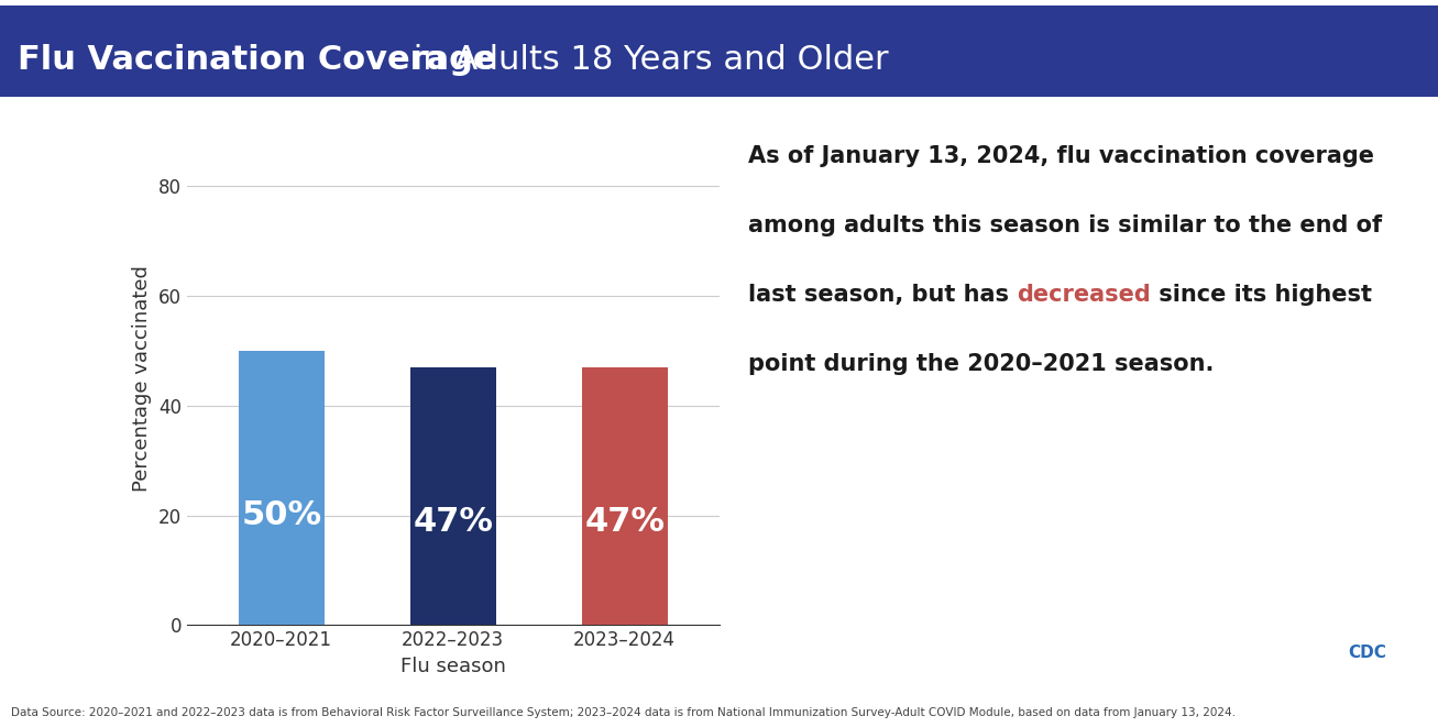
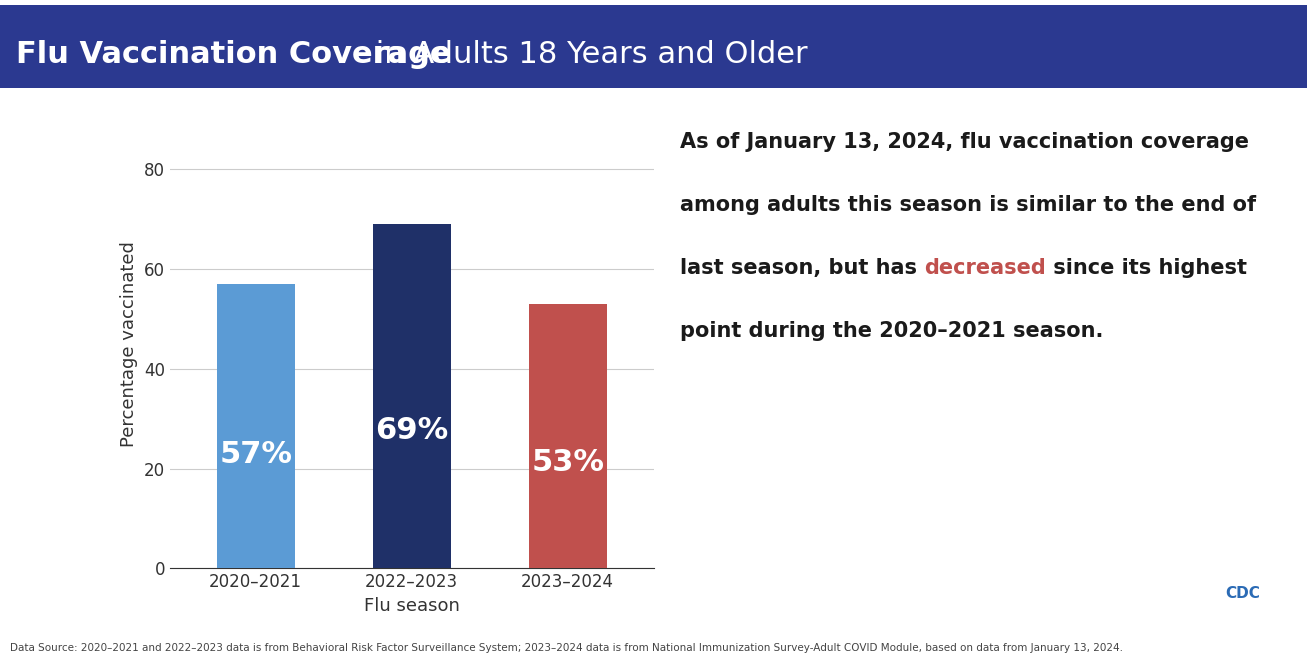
2020–2021: 50% -> 57%
2022–2023: 47% -> 69%
2023–2024: 47% -> 53%
